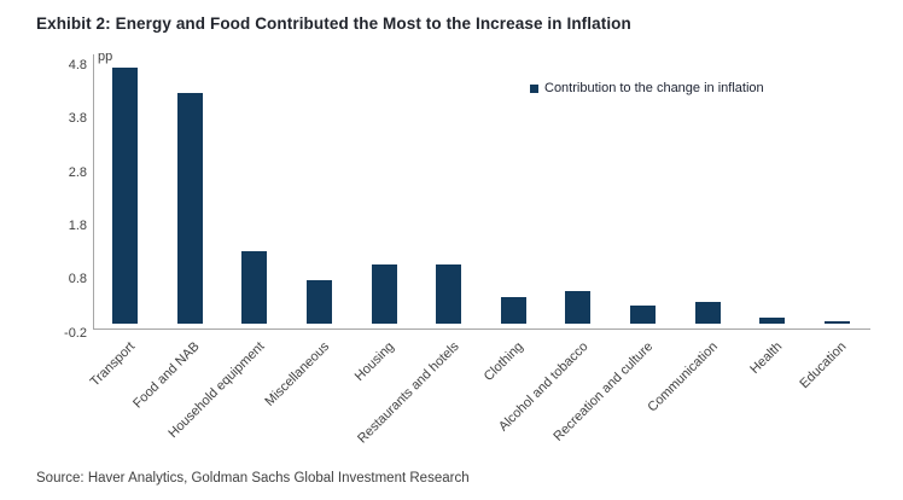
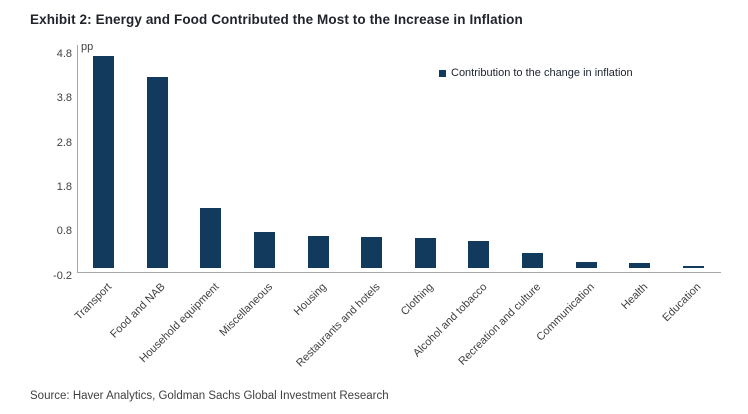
Housing: 1.1 -> 0.7
Restaurants and hotels: 1.1 -> 0.7
Clothing: 0.5 -> 0.7
Communication: 0.4 -> 0.1
